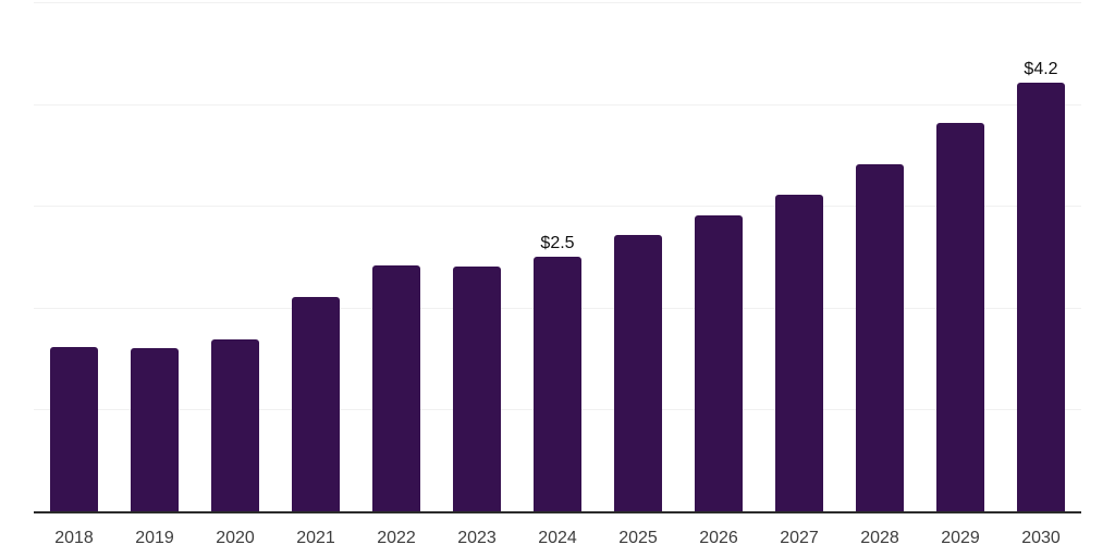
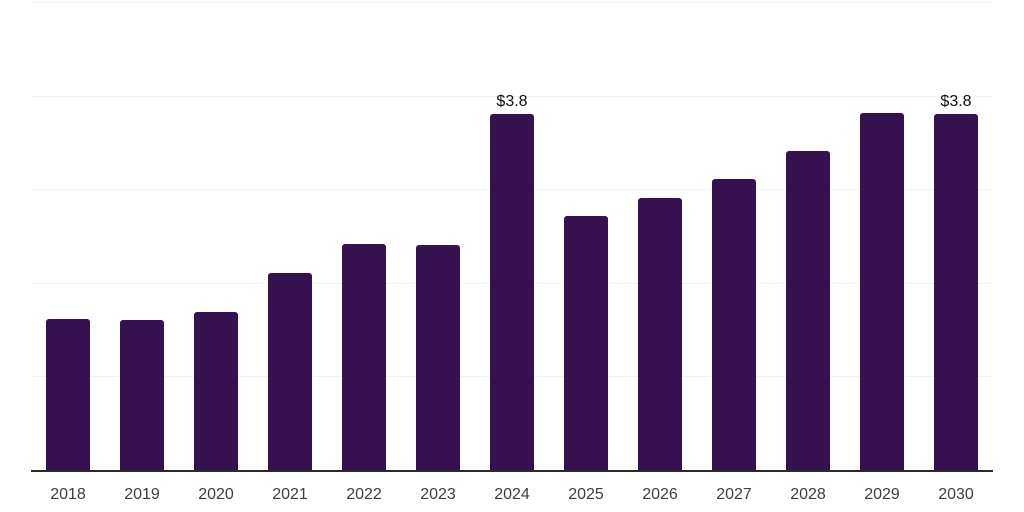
2024: $2.5 -> $3.8
2030: $4.2 -> $3.8
